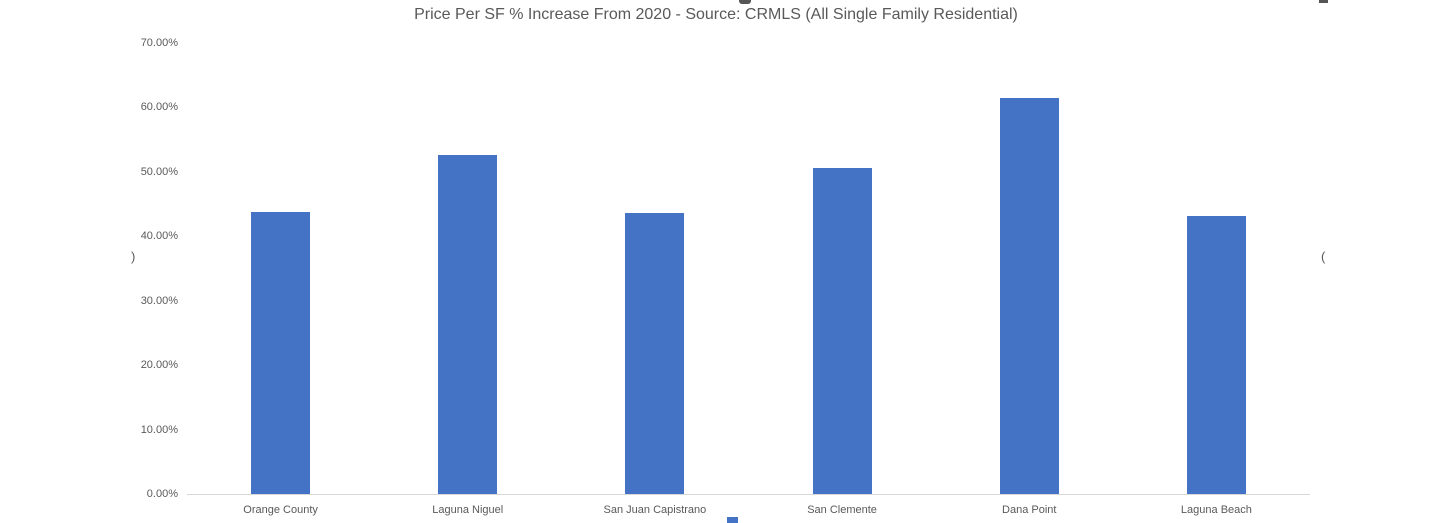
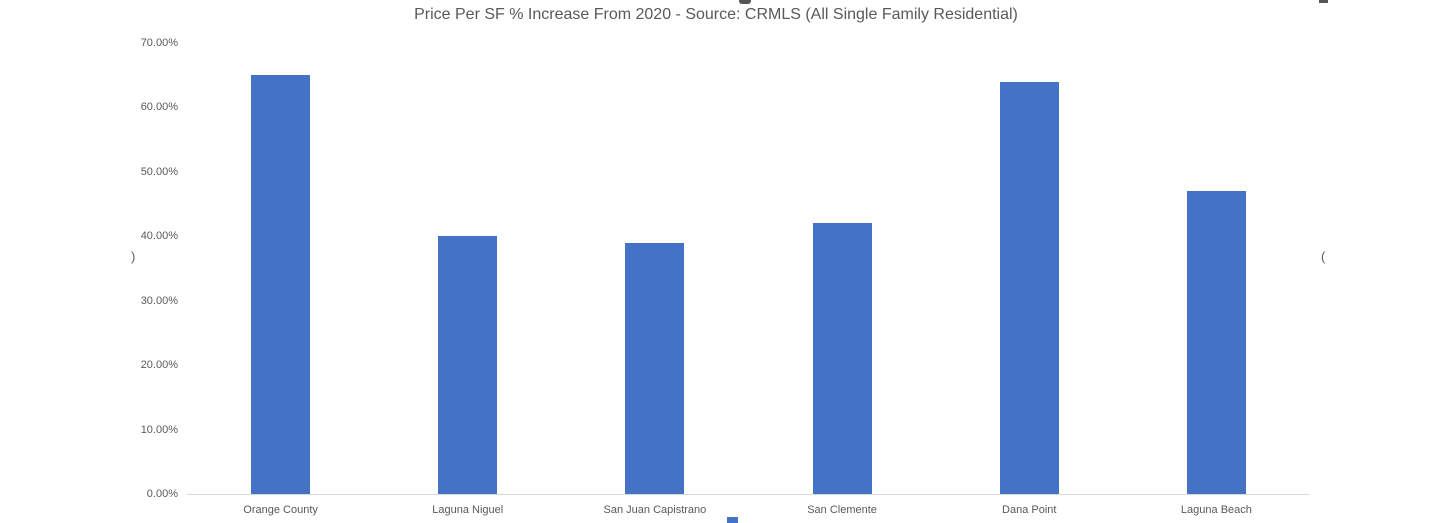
Orange County: 44% -> 65%
Laguna Niguel: 53% -> 40%
San Juan Capistrano: 44% -> 39%
San Clemente: 51% -> 42%
Dana Point: 62% -> 64%
Laguna Beach: 43% -> 47%
